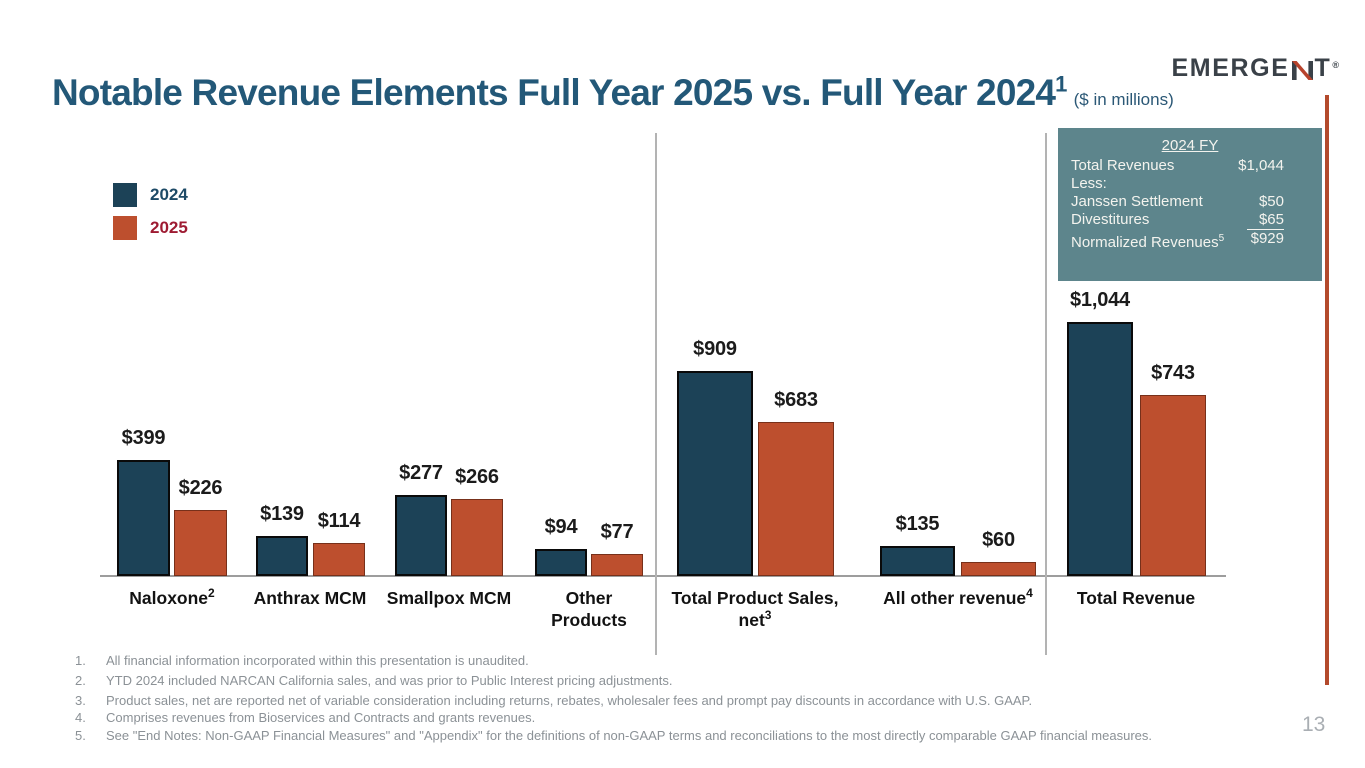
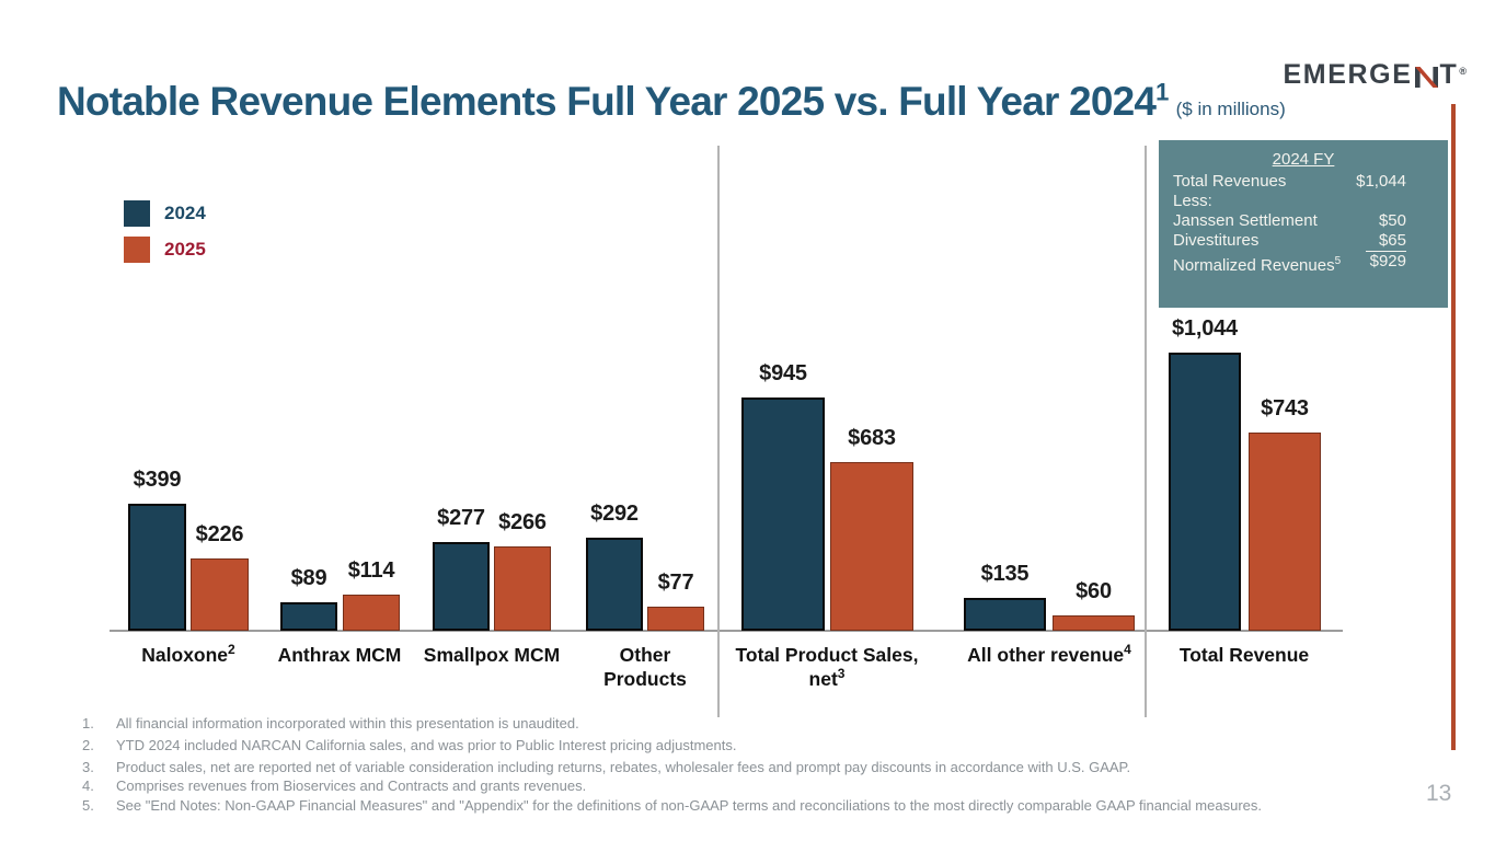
2024/Anthrax MCM: $139 -> $89
2024/Other Products: $94 -> $292
2024/Total Product Sales, net: $909 -> $945
